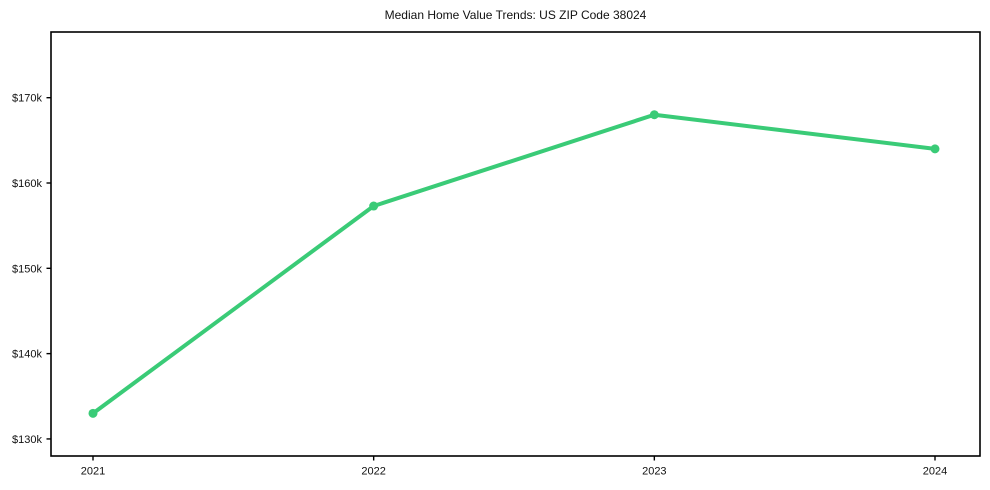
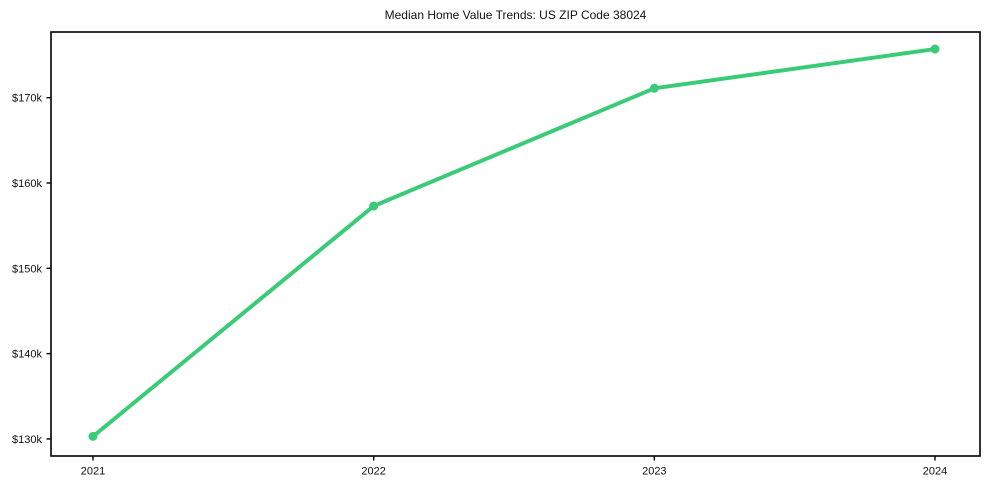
2021: $133k -> $130k
2023: $168k -> $171k
2024: $164k -> $176k
